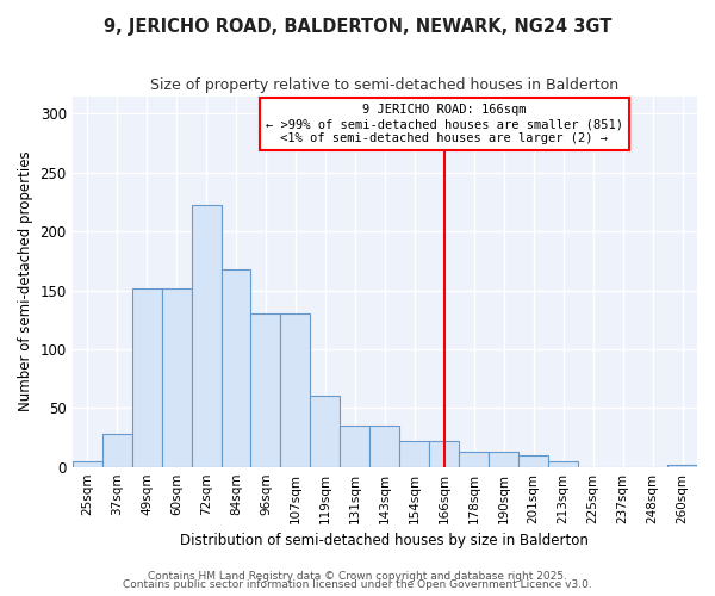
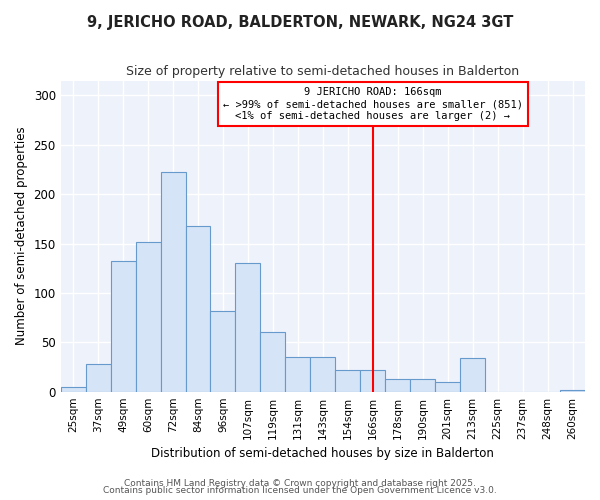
49sqm: 152 -> 132
96sqm: 130 -> 82
213sqm: 5 -> 34
